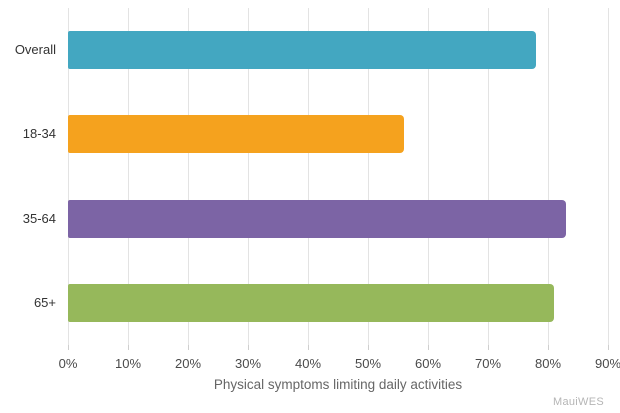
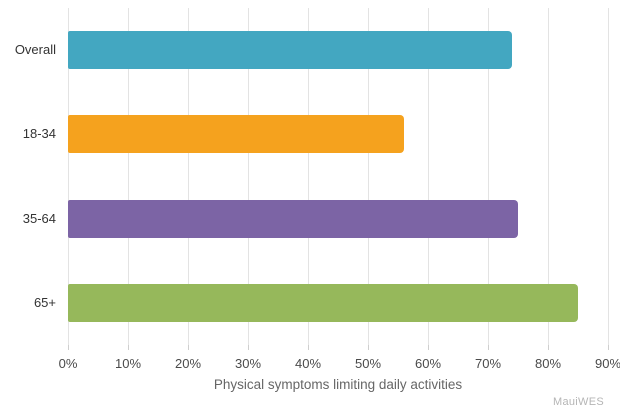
Overall: 78% -> 74%
35-64: 83% -> 75%
65+: 81% -> 85%
